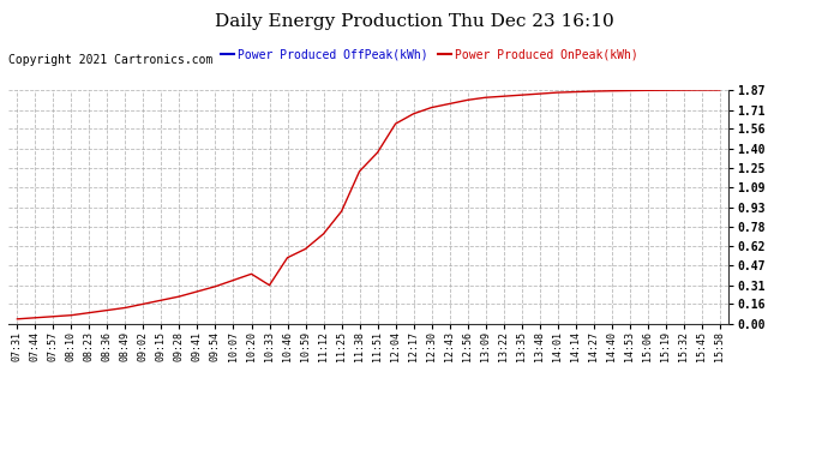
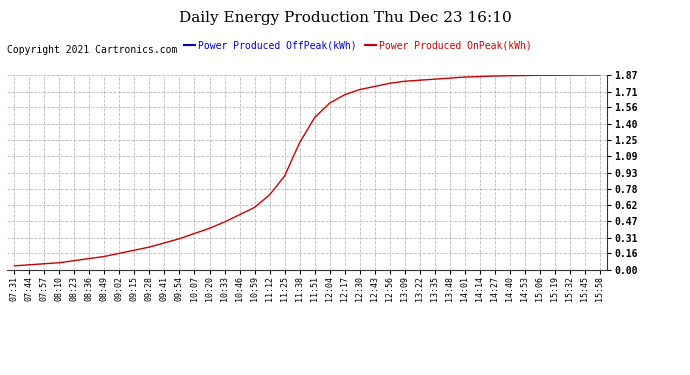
10:33: 0.31 -> 0.46
11:51: 1.37 -> 1.46
